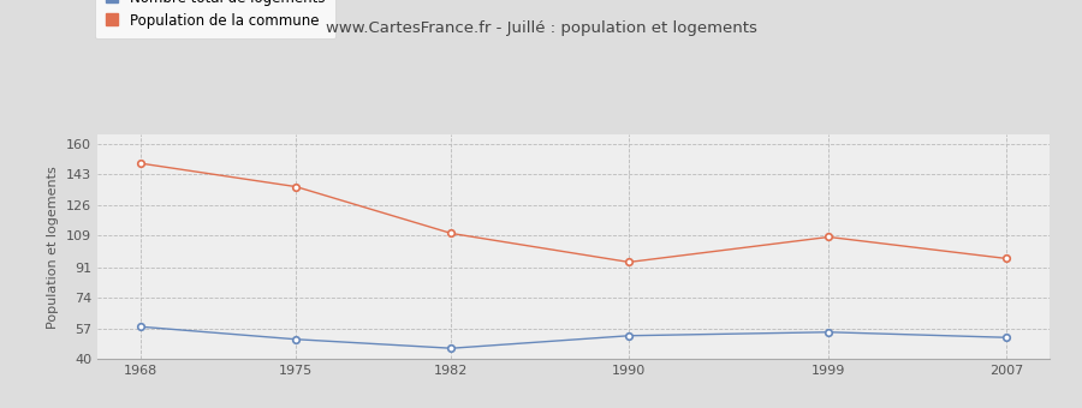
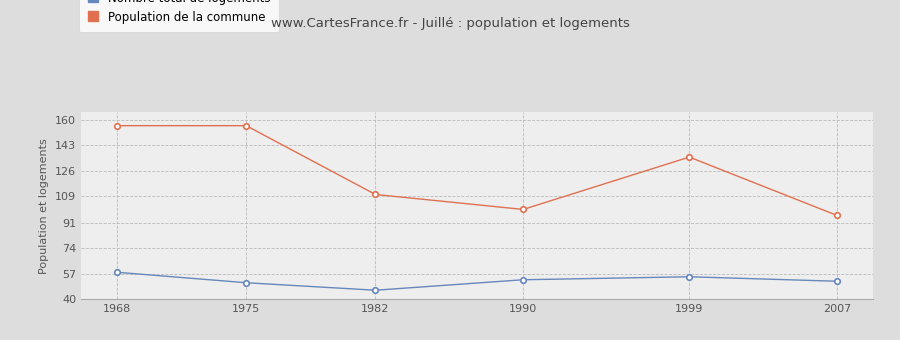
Population de la commune/1968: 149 -> 156
Population de la commune/1975: 136 -> 156
Population de la commune/1990: 94 -> 100
Population de la commune/1999: 108 -> 135
